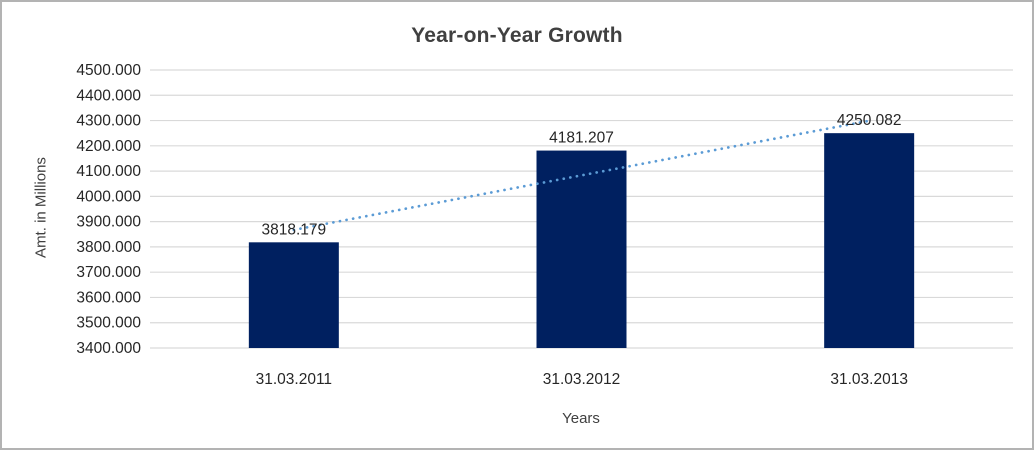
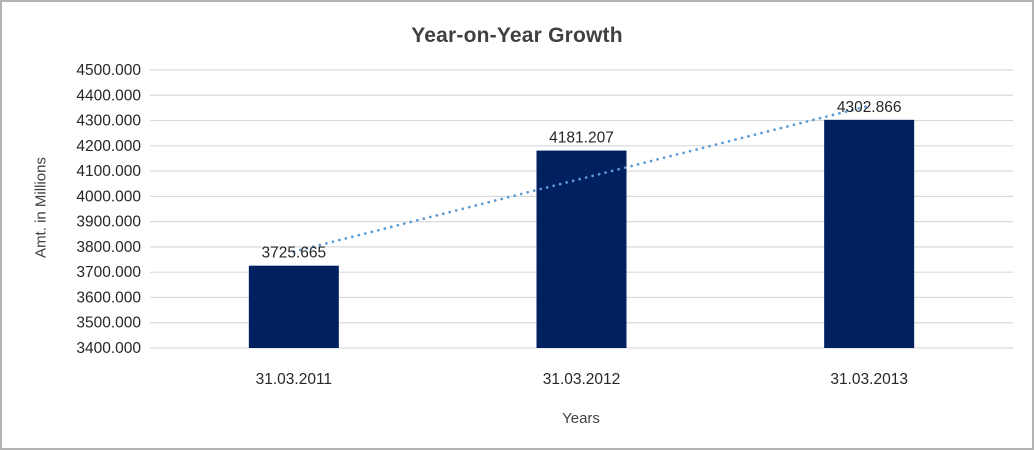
31.03.2011: 3818.179 -> 3725.665
31.03.2013: 4250.082 -> 4302.866
